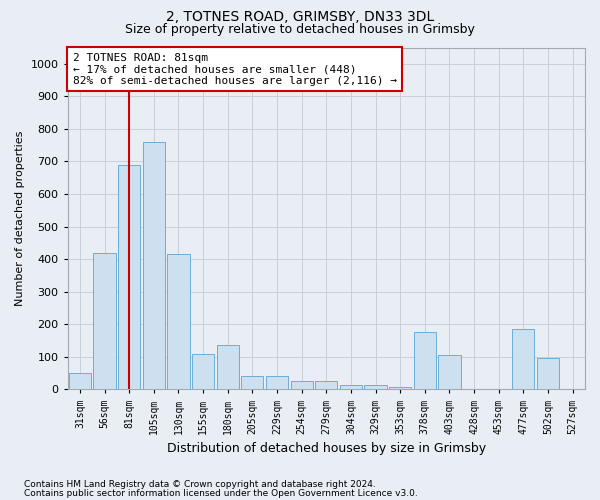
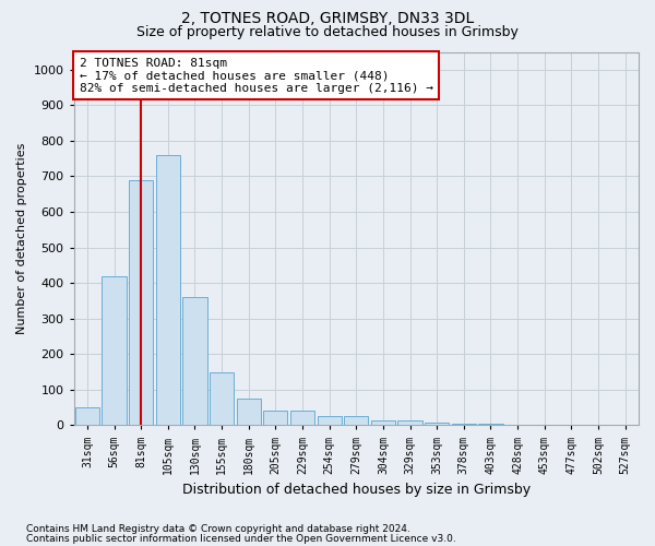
130sqm: 415 -> 360
155sqm: 110 -> 150
180sqm: 135 -> 75
378sqm: 175 -> 5
403sqm: 105 -> 3
477sqm: 185 -> 1
502sqm: 95 -> 1
